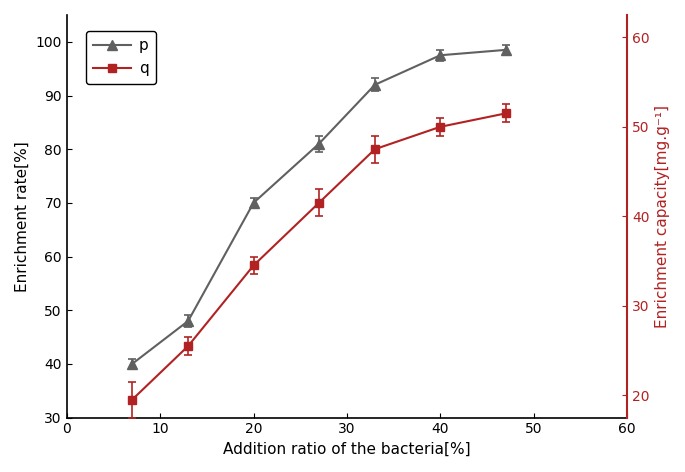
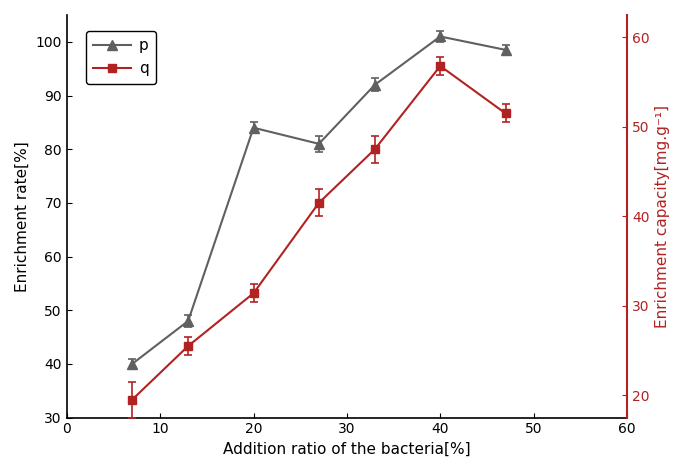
p/20: 70.0 -> 84.0
q/20: 34.5 -> 31.4
p/40: 97.5 -> 101.0
q/40: 50.0 -> 56.8
